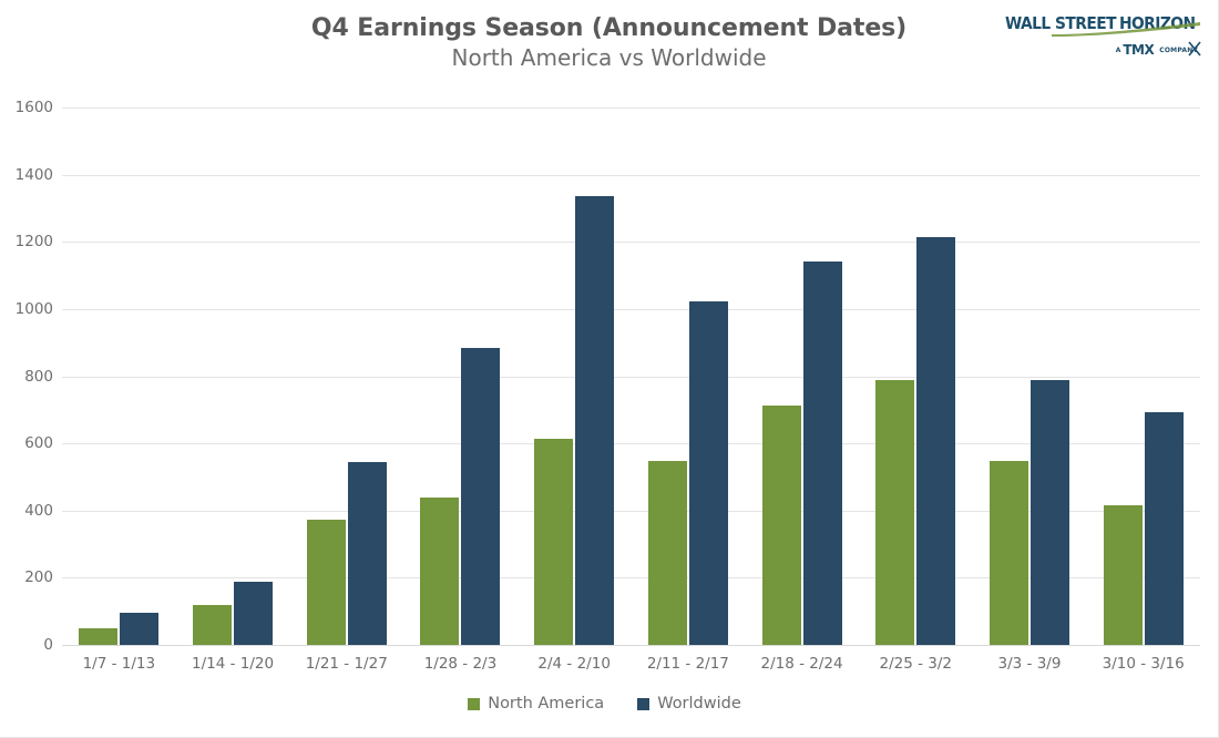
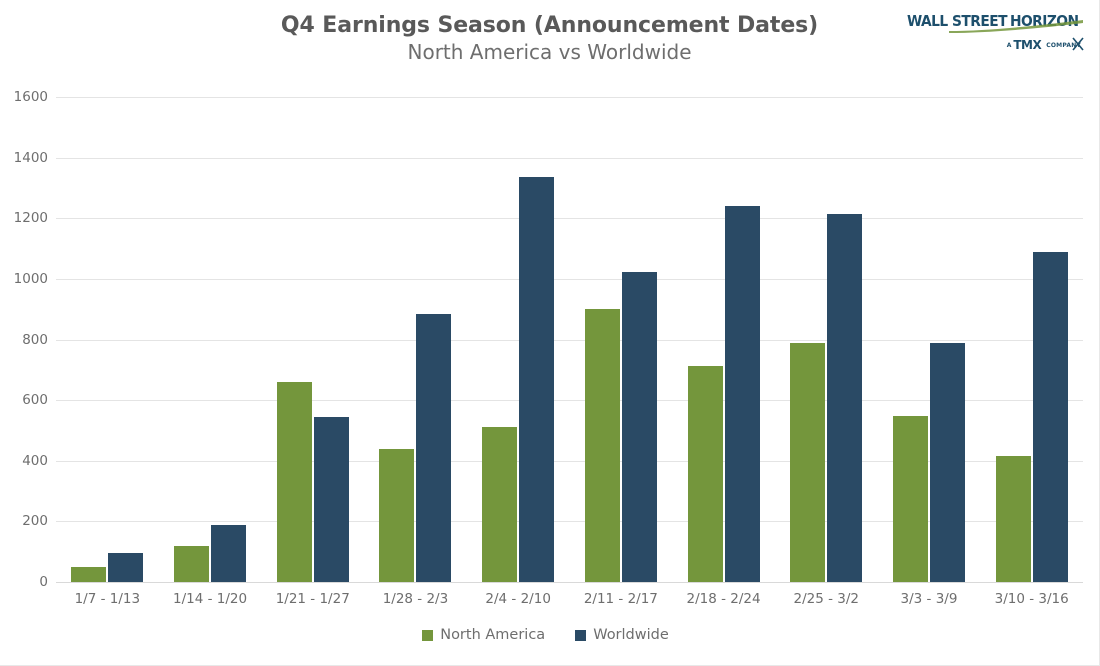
North America/1/21 - 1/27: 370 -> 660
North America/2/4 - 2/10: 620 -> 510
North America/2/11 - 2/17: 550 -> 900
Worldwide/2/18 - 2/24: 1140 -> 1240
Worldwide/3/10 - 3/16: 690 -> 1090
